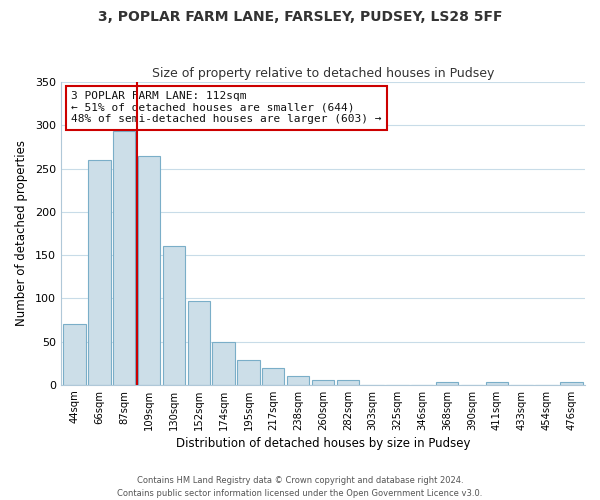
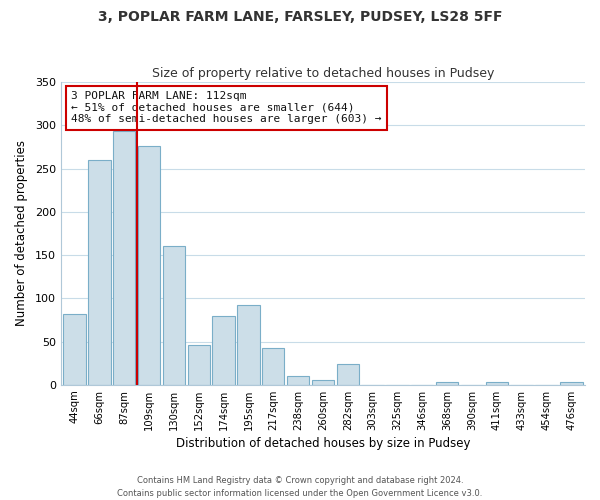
44sqm: 70 -> 82
109sqm: 265 -> 276
152sqm: 97 -> 46
174sqm: 49 -> 80
195sqm: 29 -> 92
217sqm: 19 -> 42
282sqm: 6 -> 24
